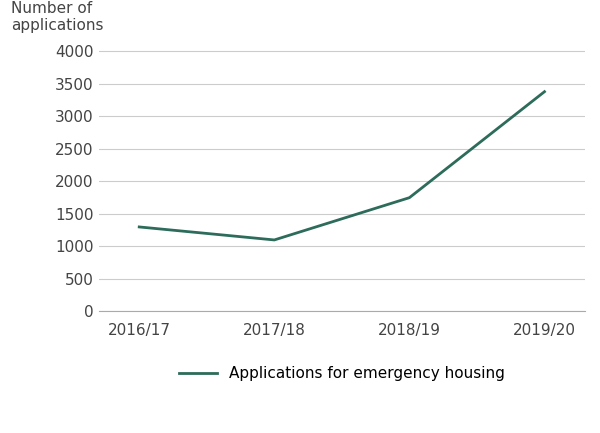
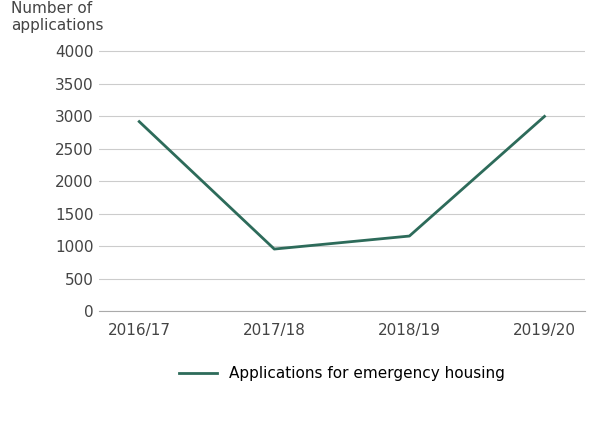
2016/17: 1300 -> 2920
2017/18: 1100 -> 960
2018/19: 1750 -> 1160
2019/20: 3380 -> 3000
